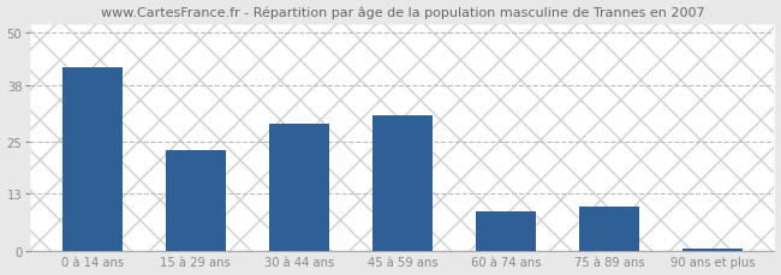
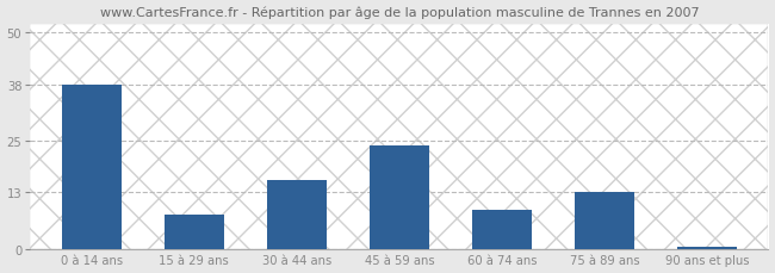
0 à 14 ans: 42.0 -> 38.0
15 à 29 ans: 23.0 -> 8.0
30 à 44 ans: 29.0 -> 16.0
45 à 59 ans: 31.0 -> 24.0
75 à 89 ans: 10.0 -> 13.0
